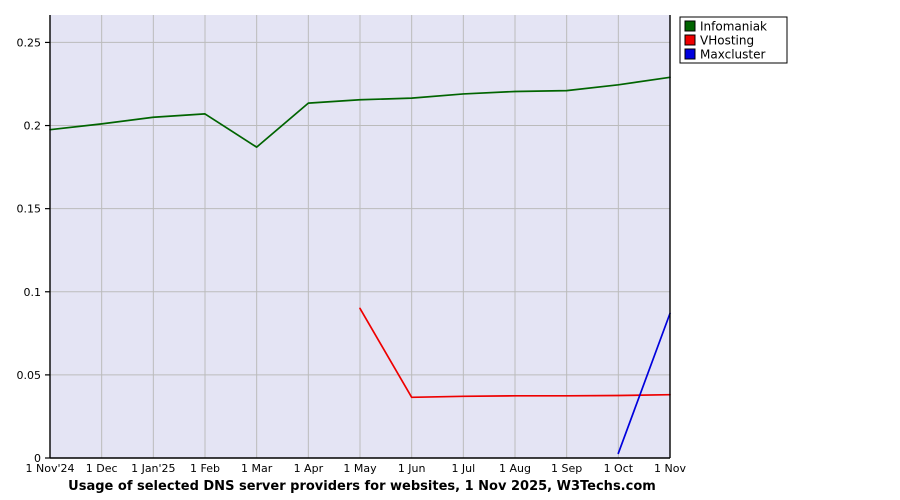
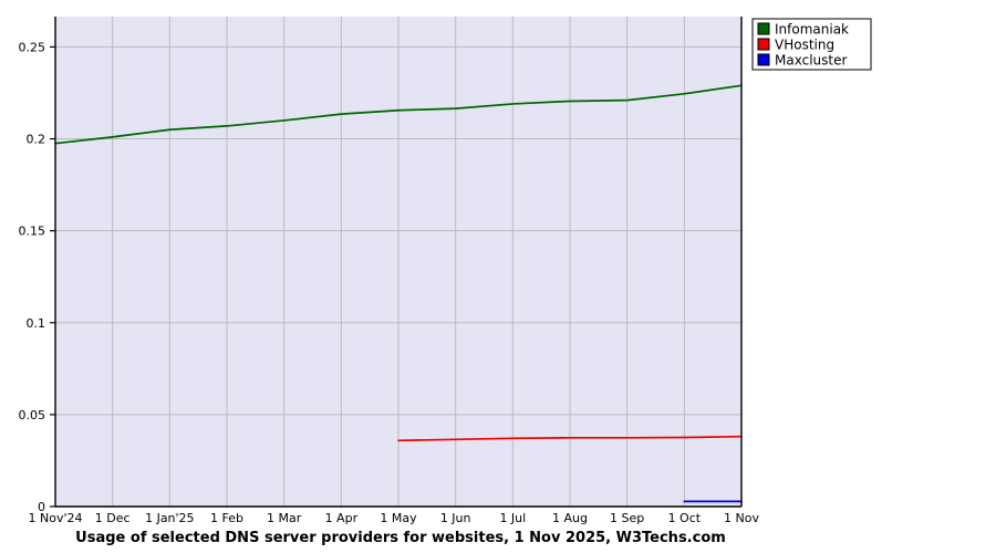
Infomaniak/1 Mar: 0.187 -> 0.210
VHosting/1 May: 0.090 -> 0.036
Maxcluster/1 Nov: 0.087 -> 0.003
